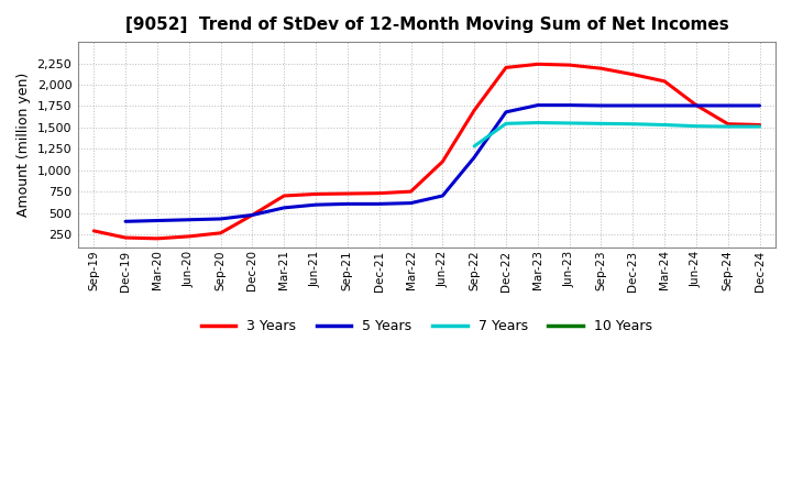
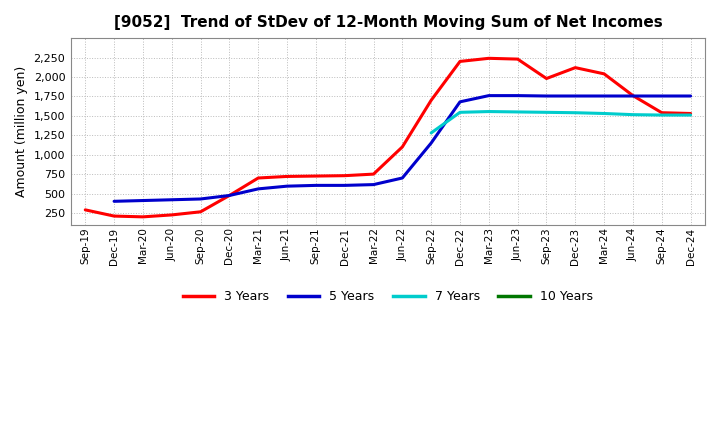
3 Years/Sep-23: 2,190 -> 1,980
